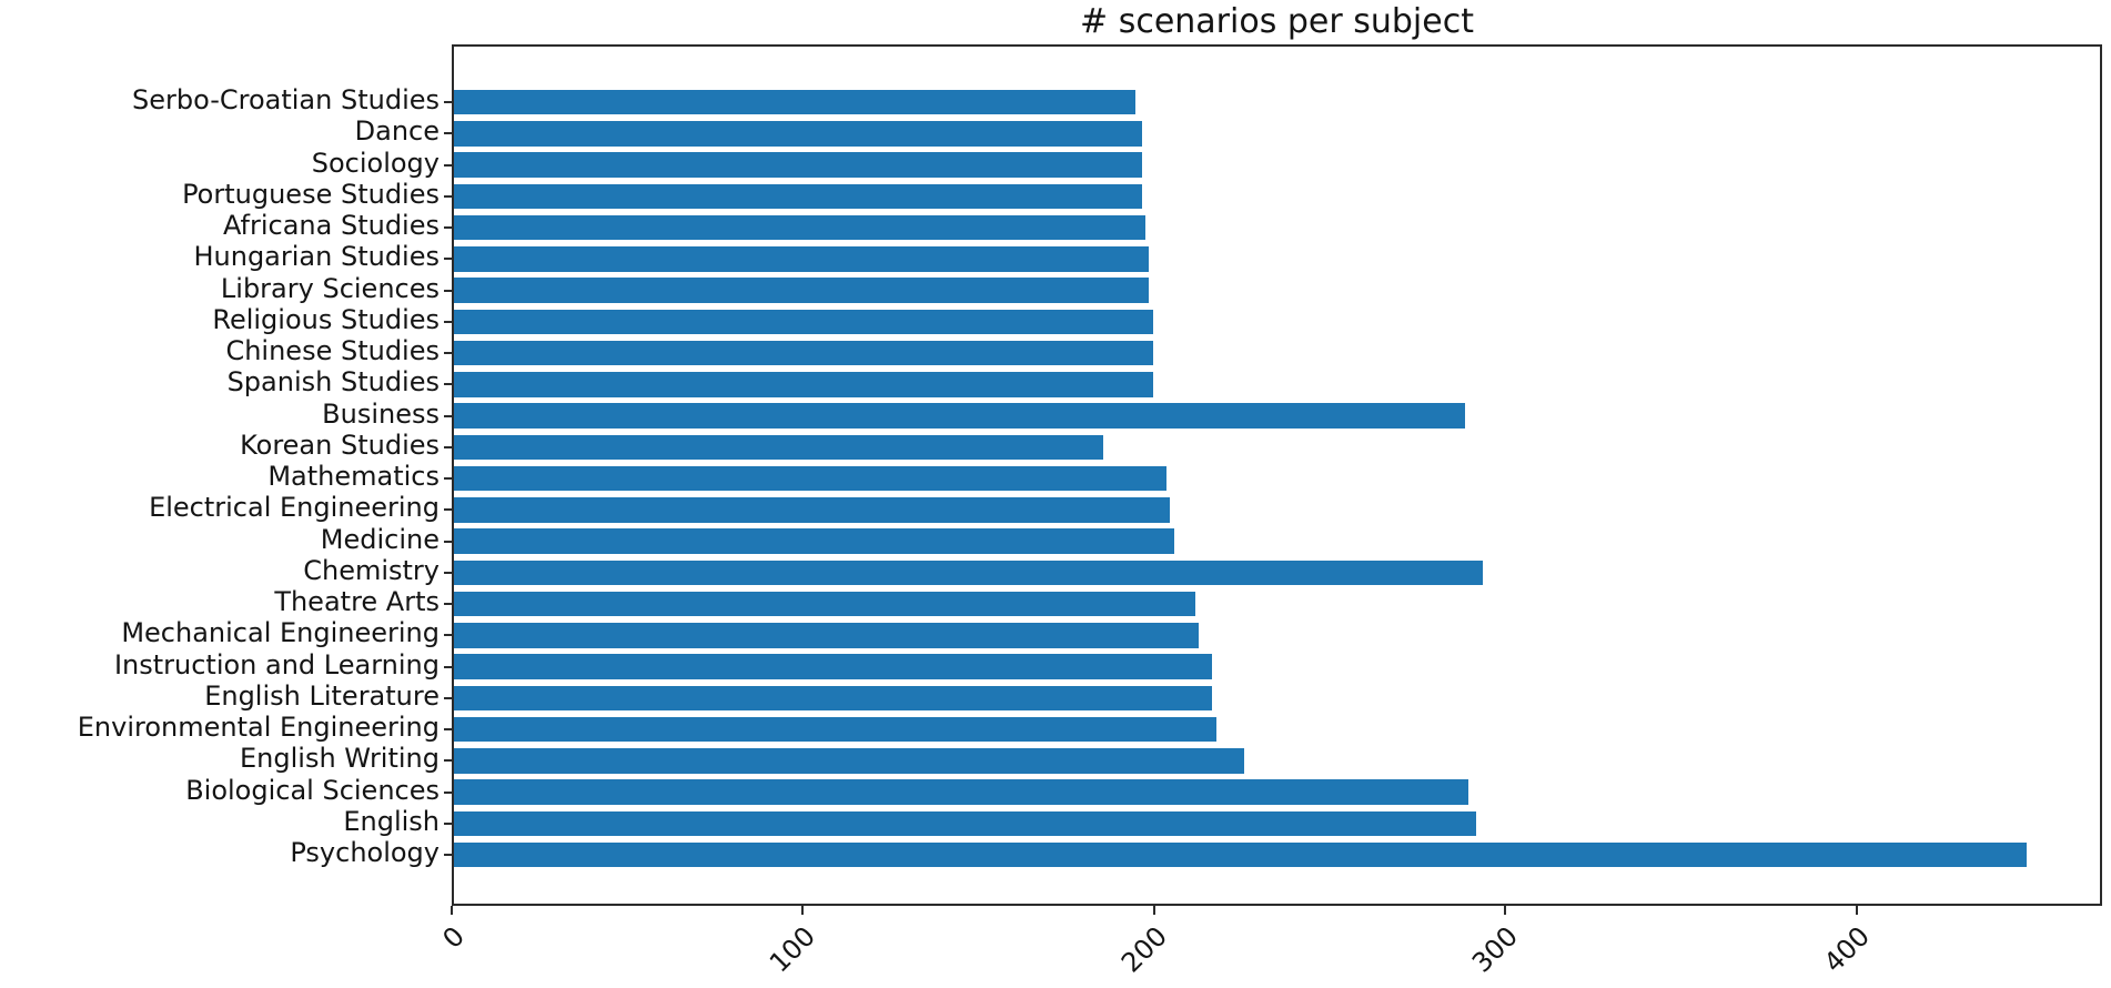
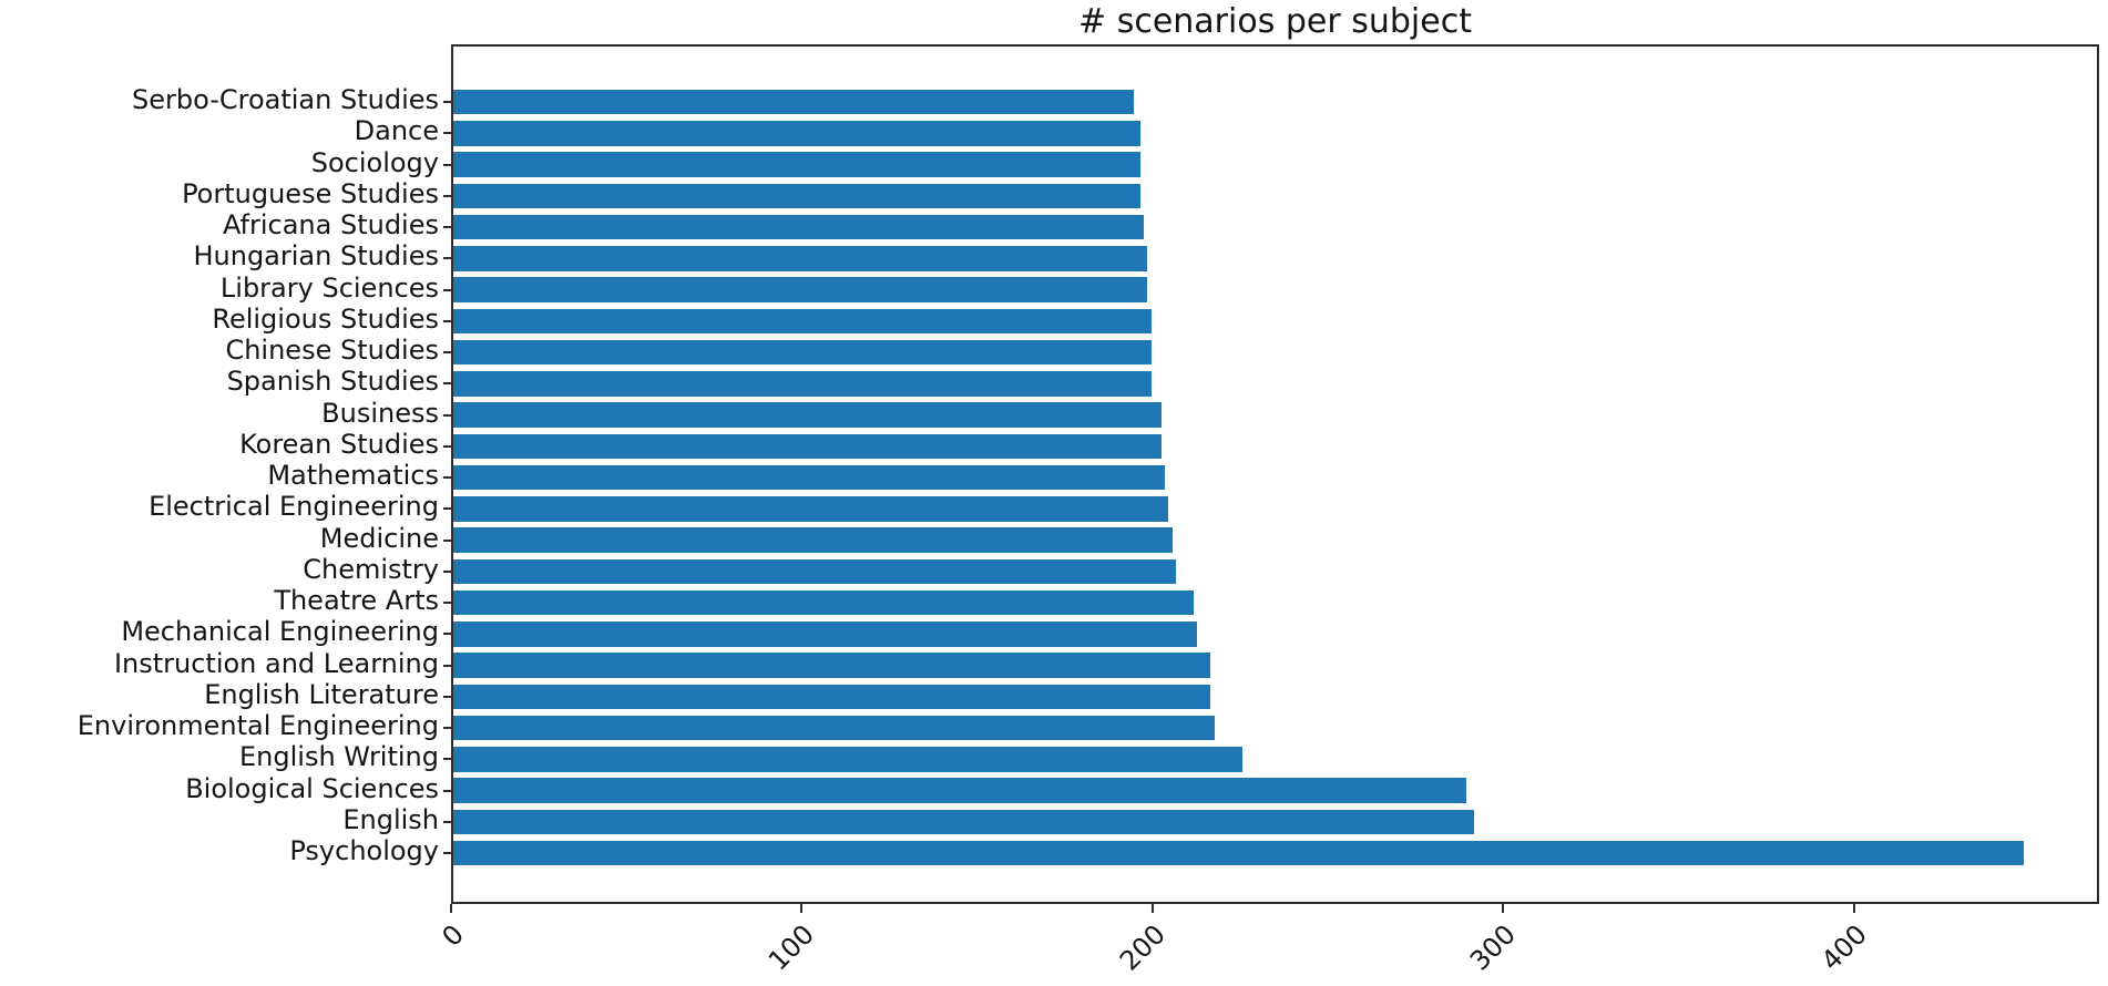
Business: 288 -> 202
Korean Studies: 185 -> 202
Chemistry: 293 -> 206
